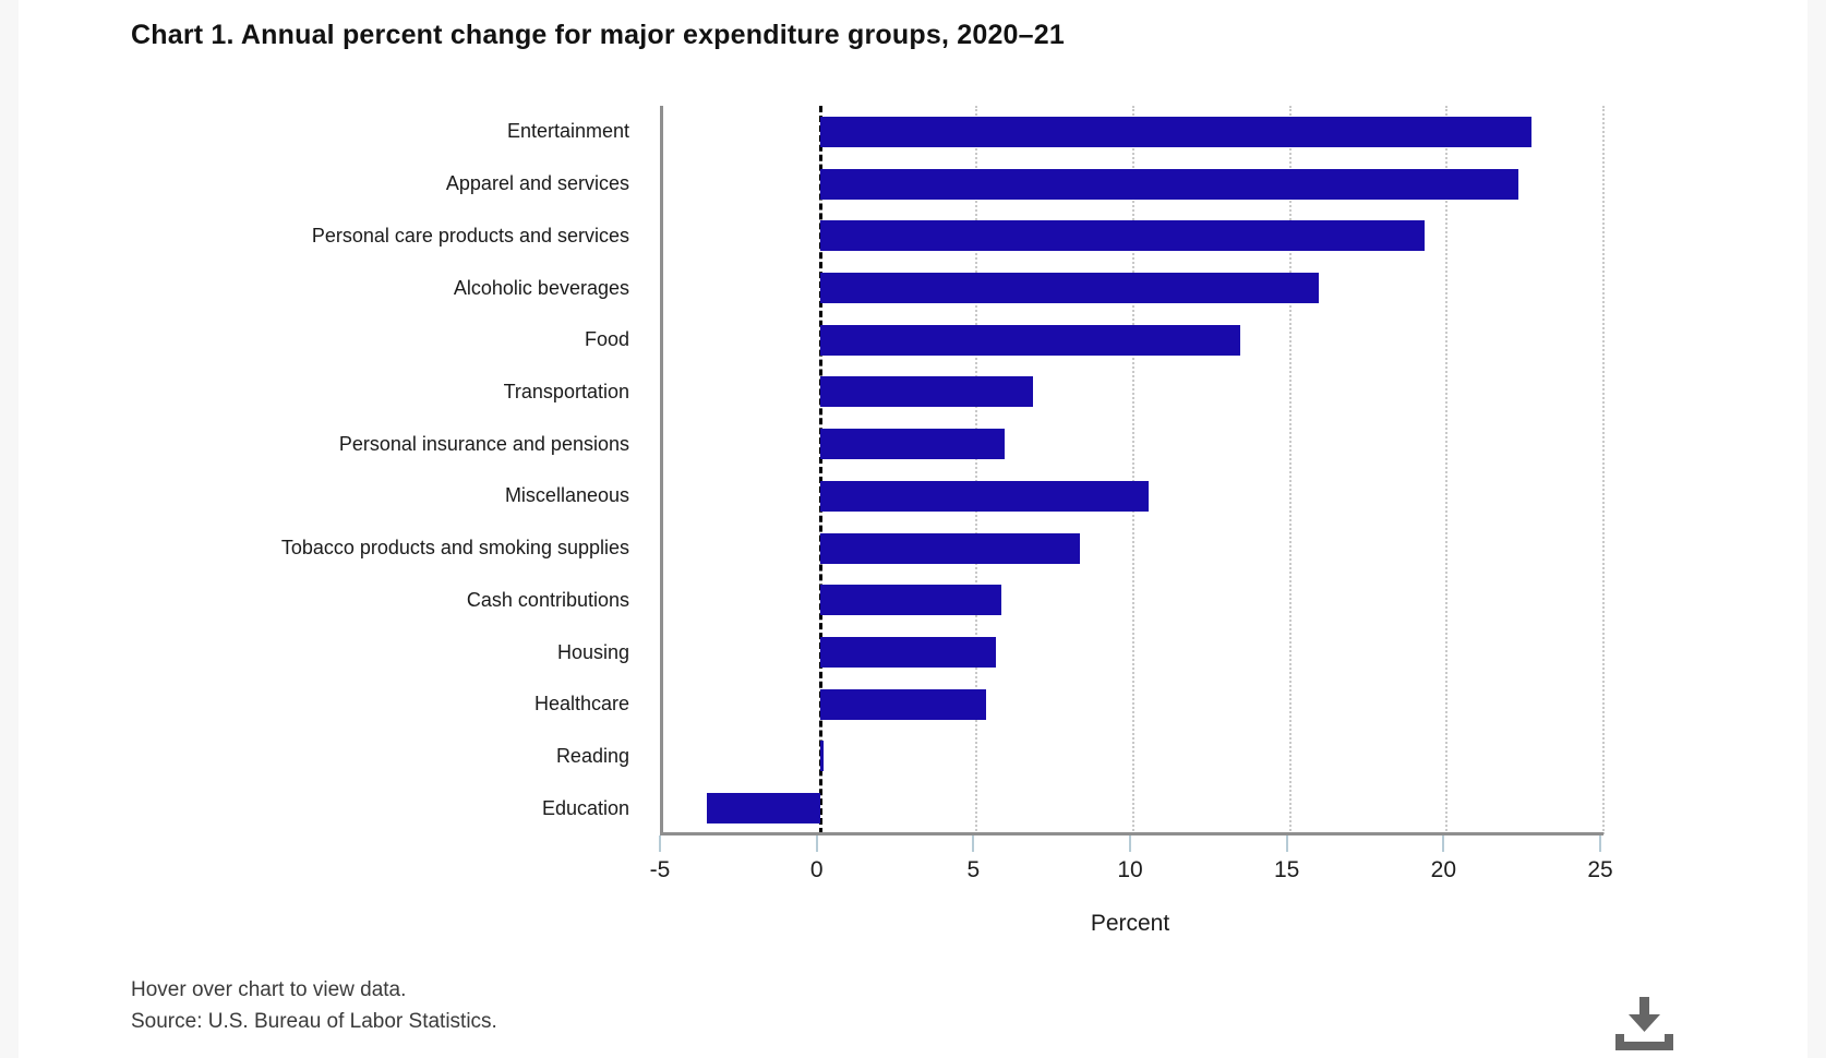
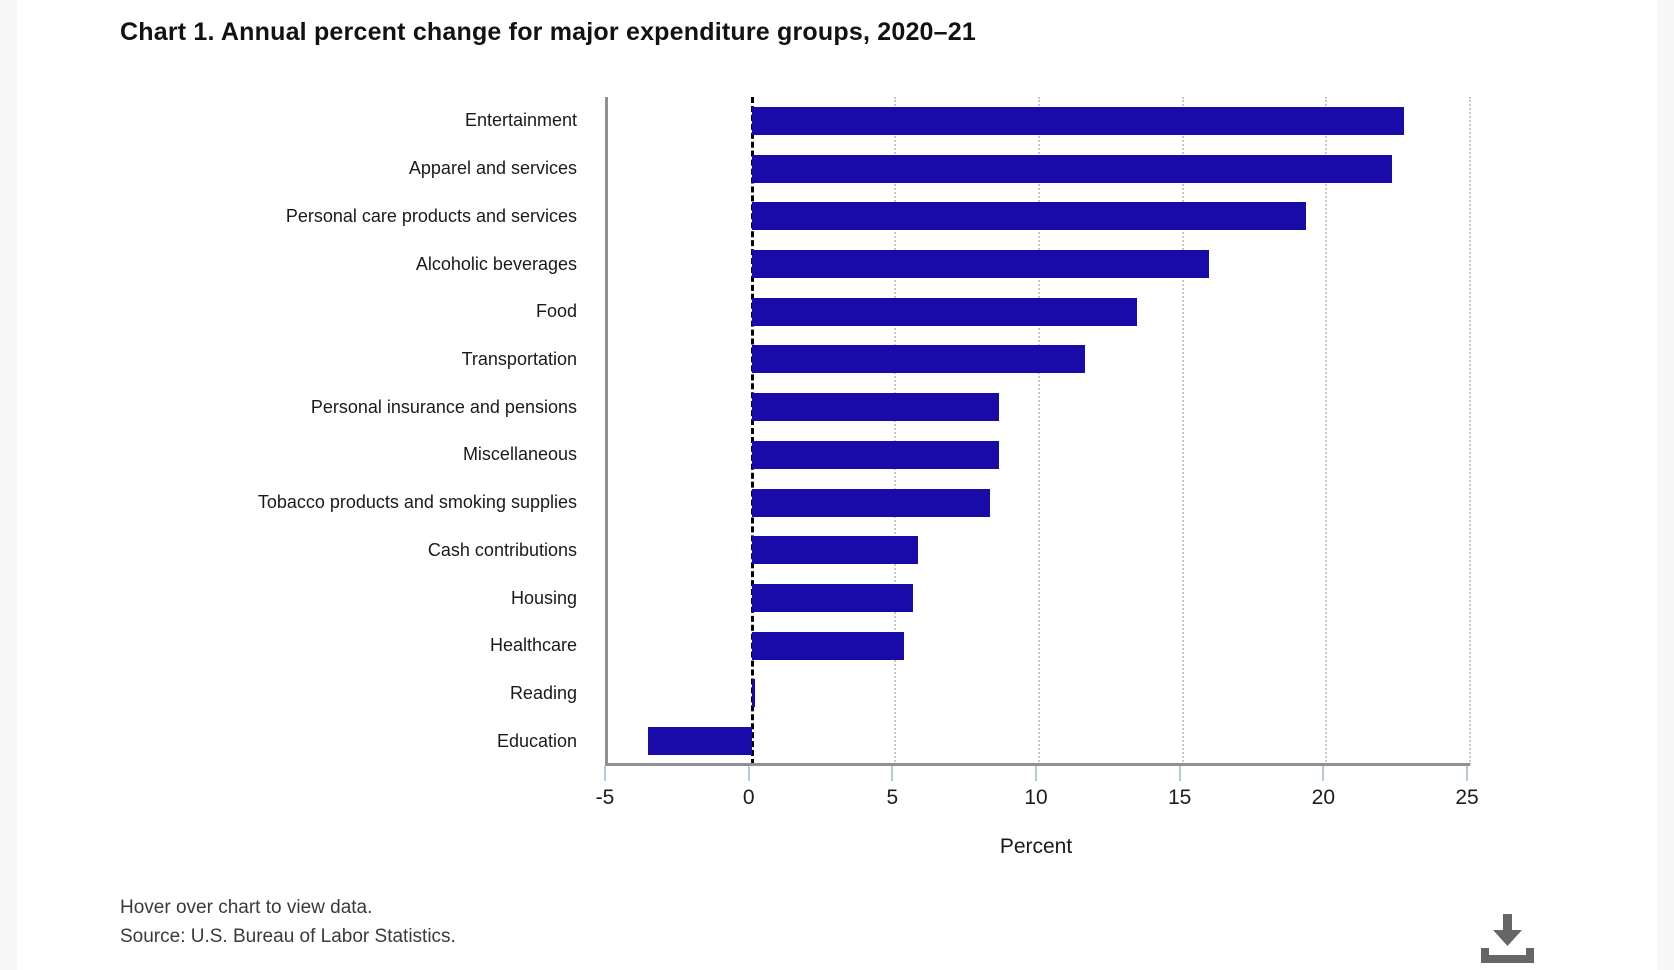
Transportation: 6.8 -> 11.6
Personal insurance and pensions: 5.9 -> 8.6
Miscellaneous: 10.5 -> 8.6
